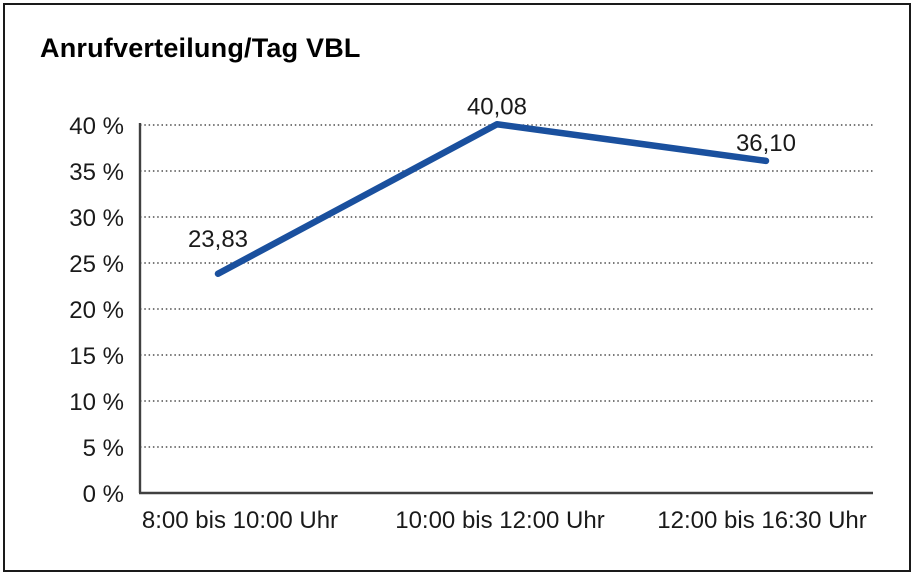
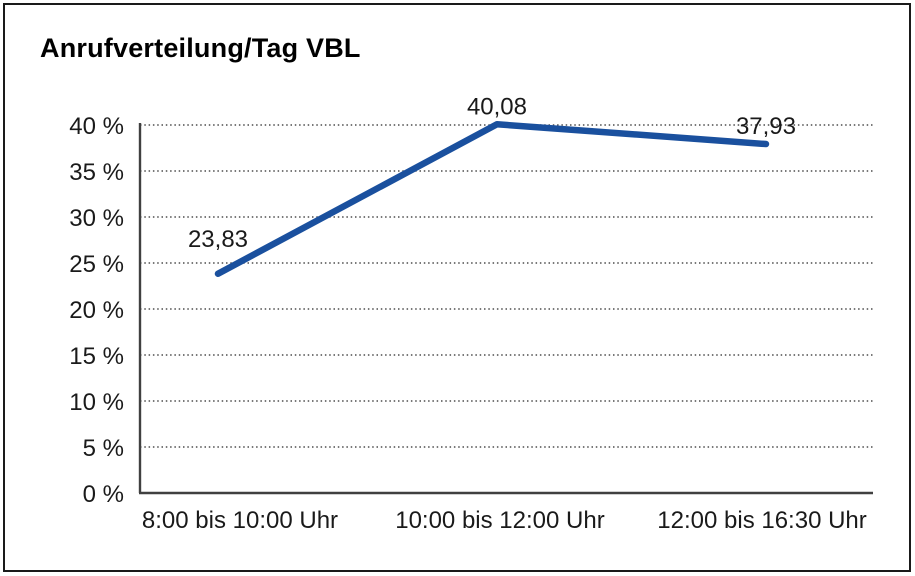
12:00 bis 16:30 Uhr: 36,10 -> 37,93
